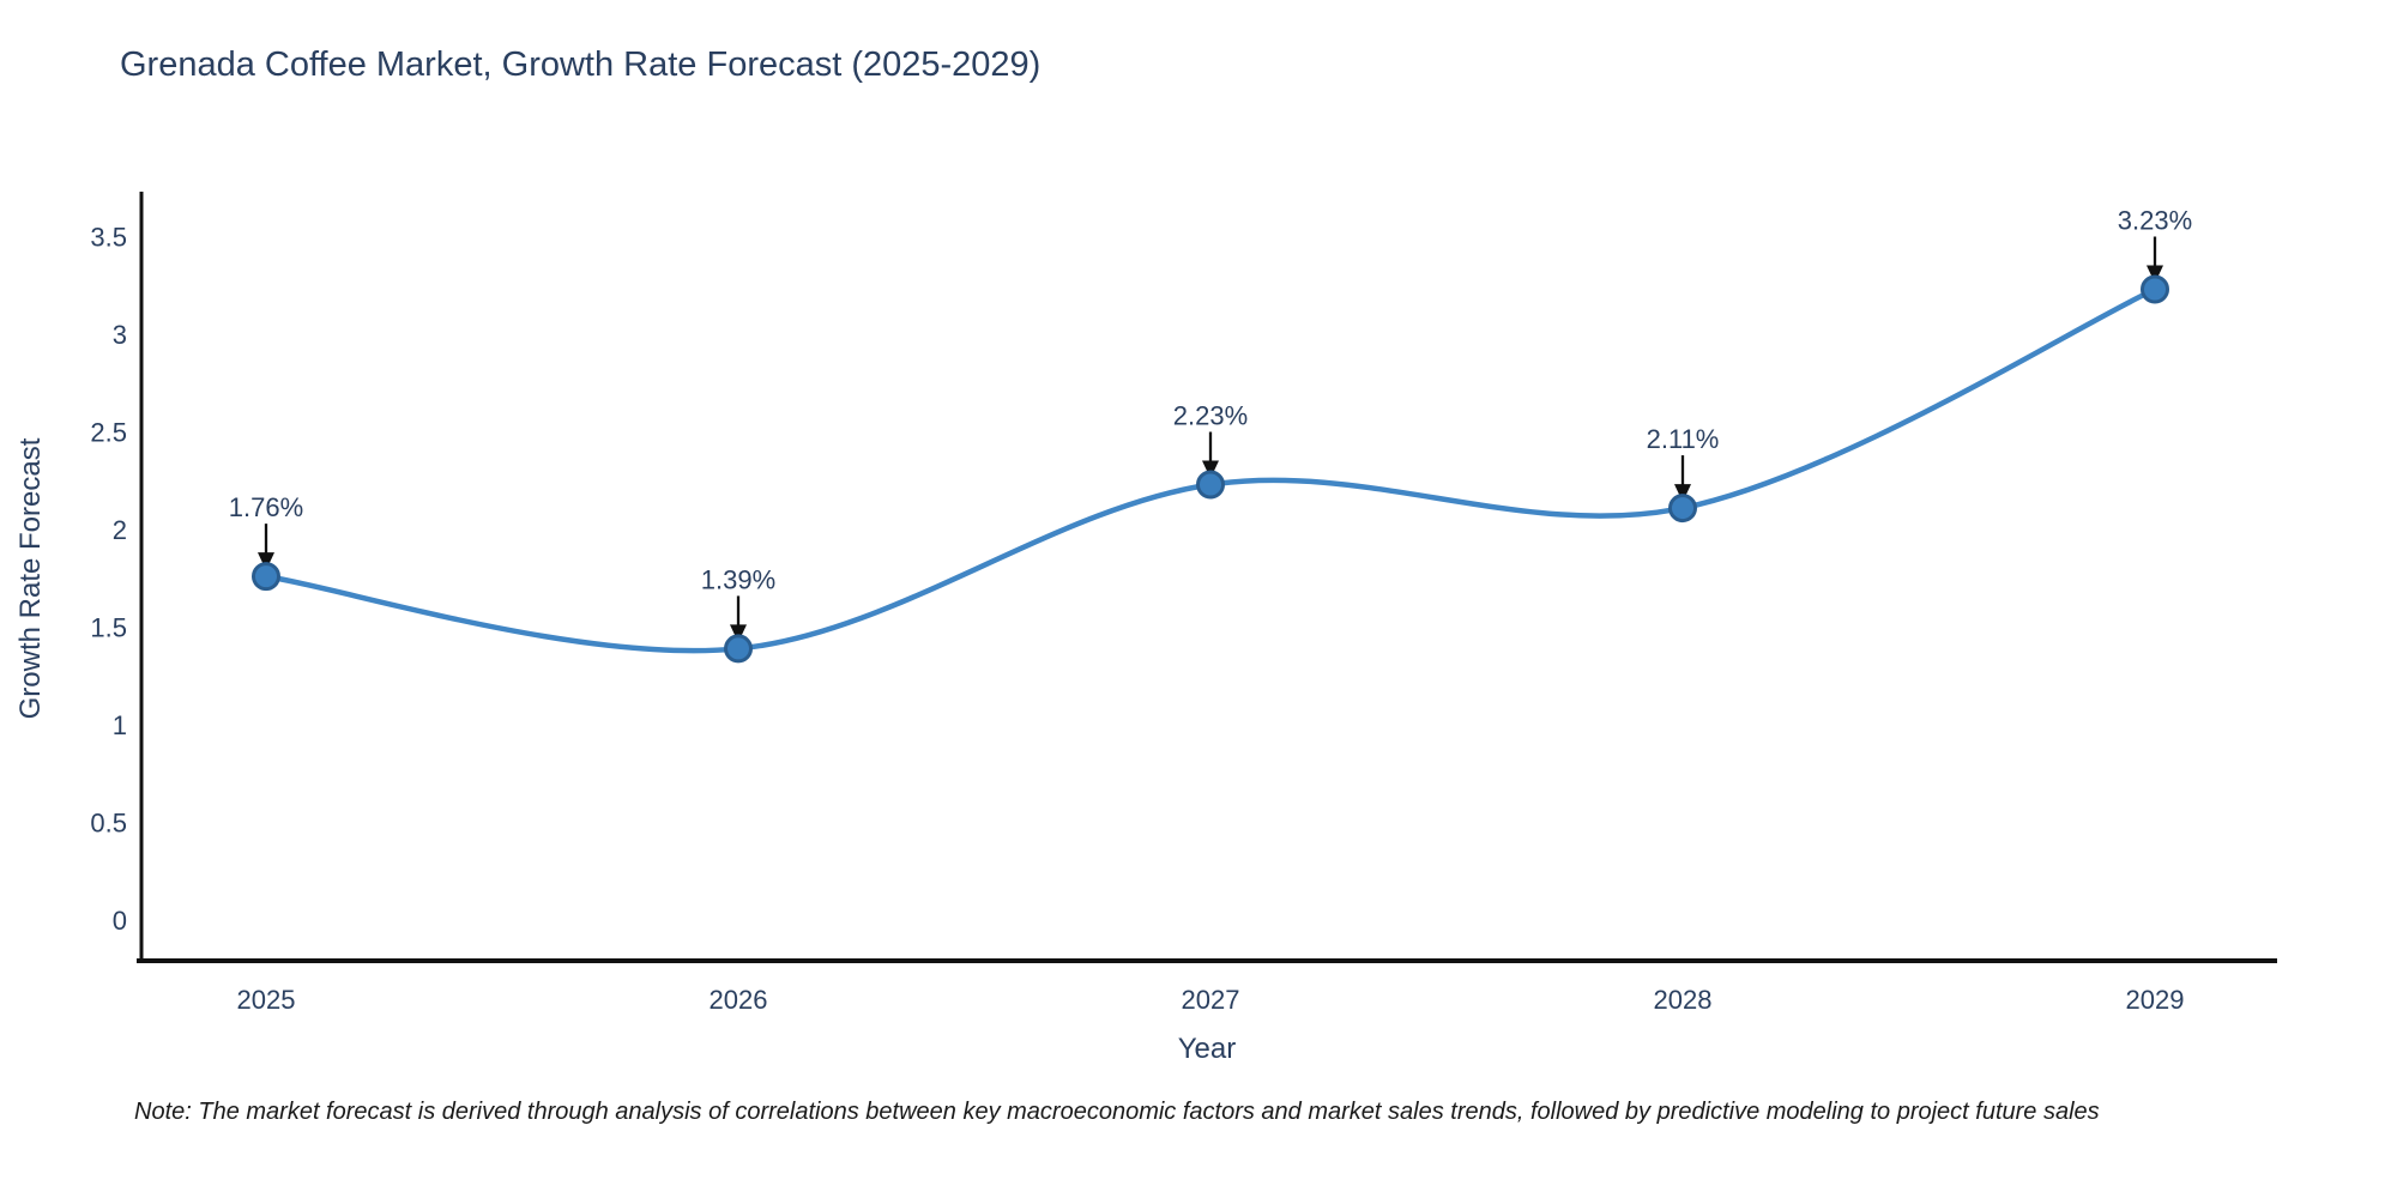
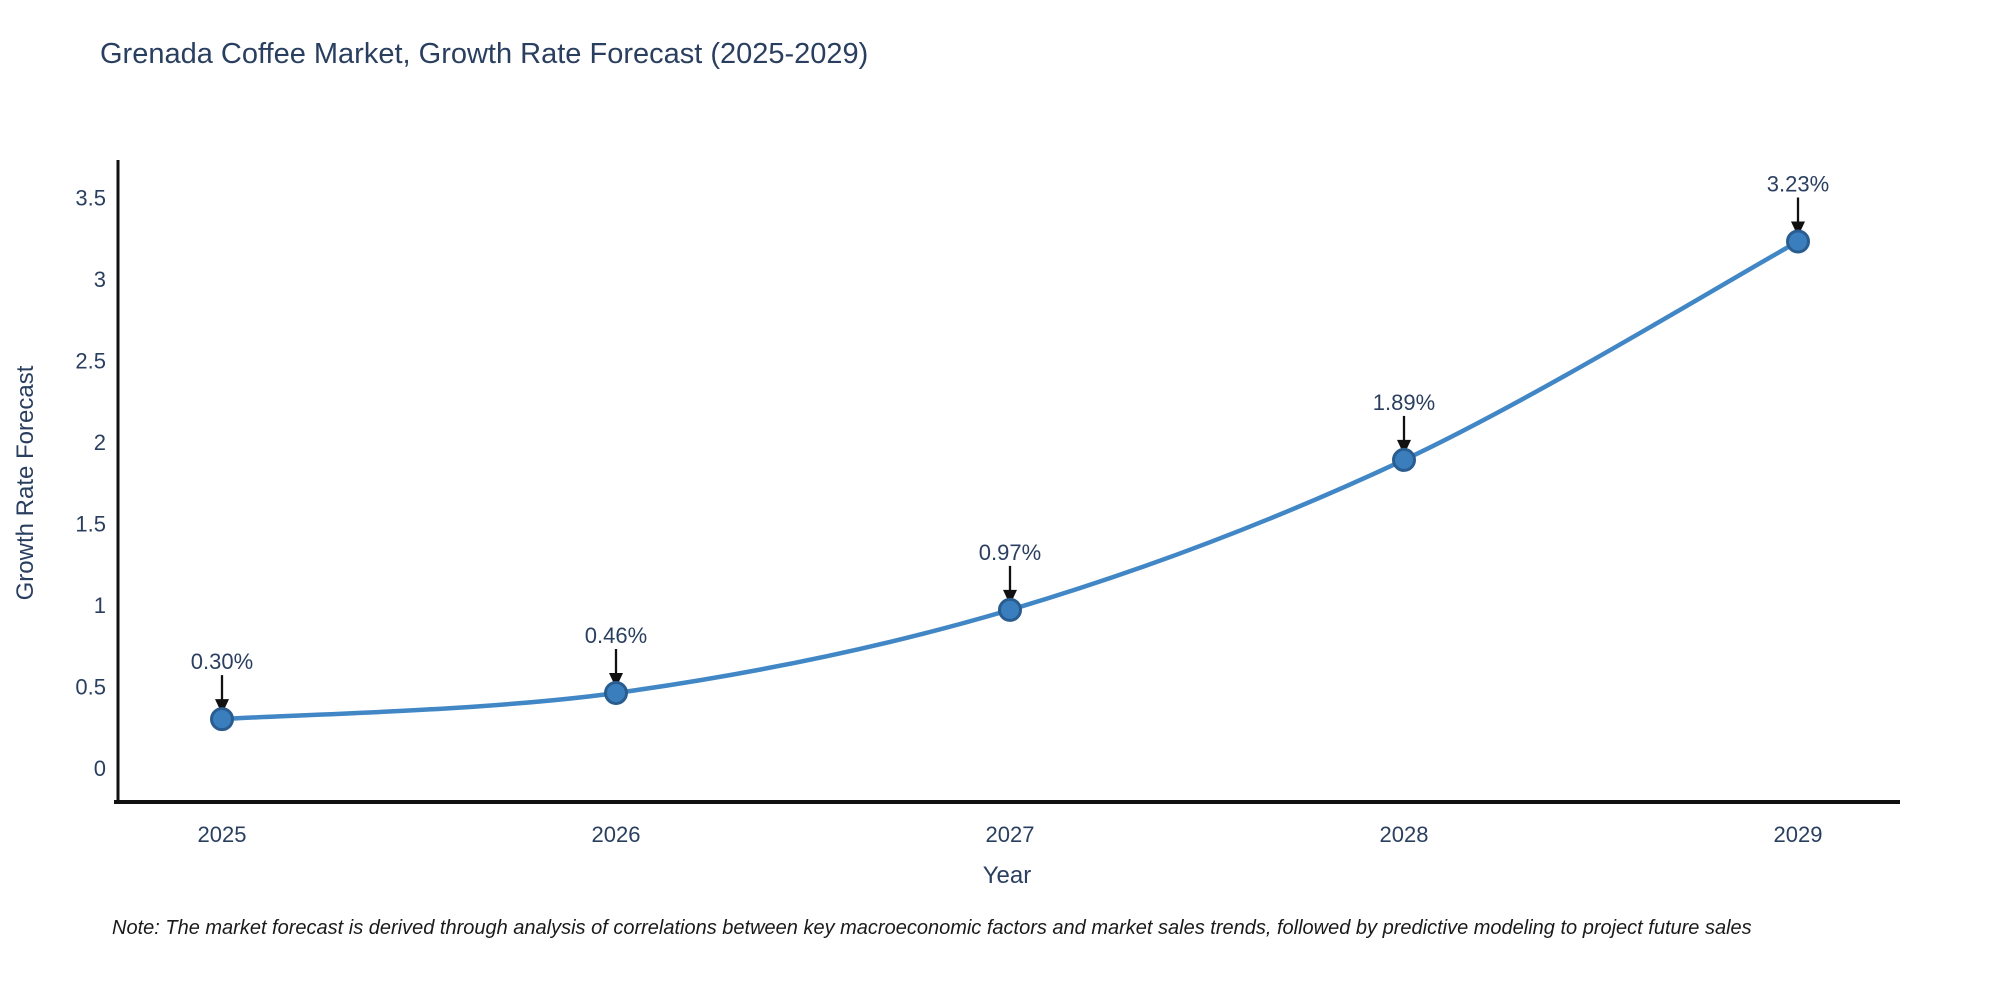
2025: 1.76% -> 0.30%
2026: 1.39% -> 0.46%
2027: 2.23% -> 0.97%
2028: 2.11% -> 1.89%
